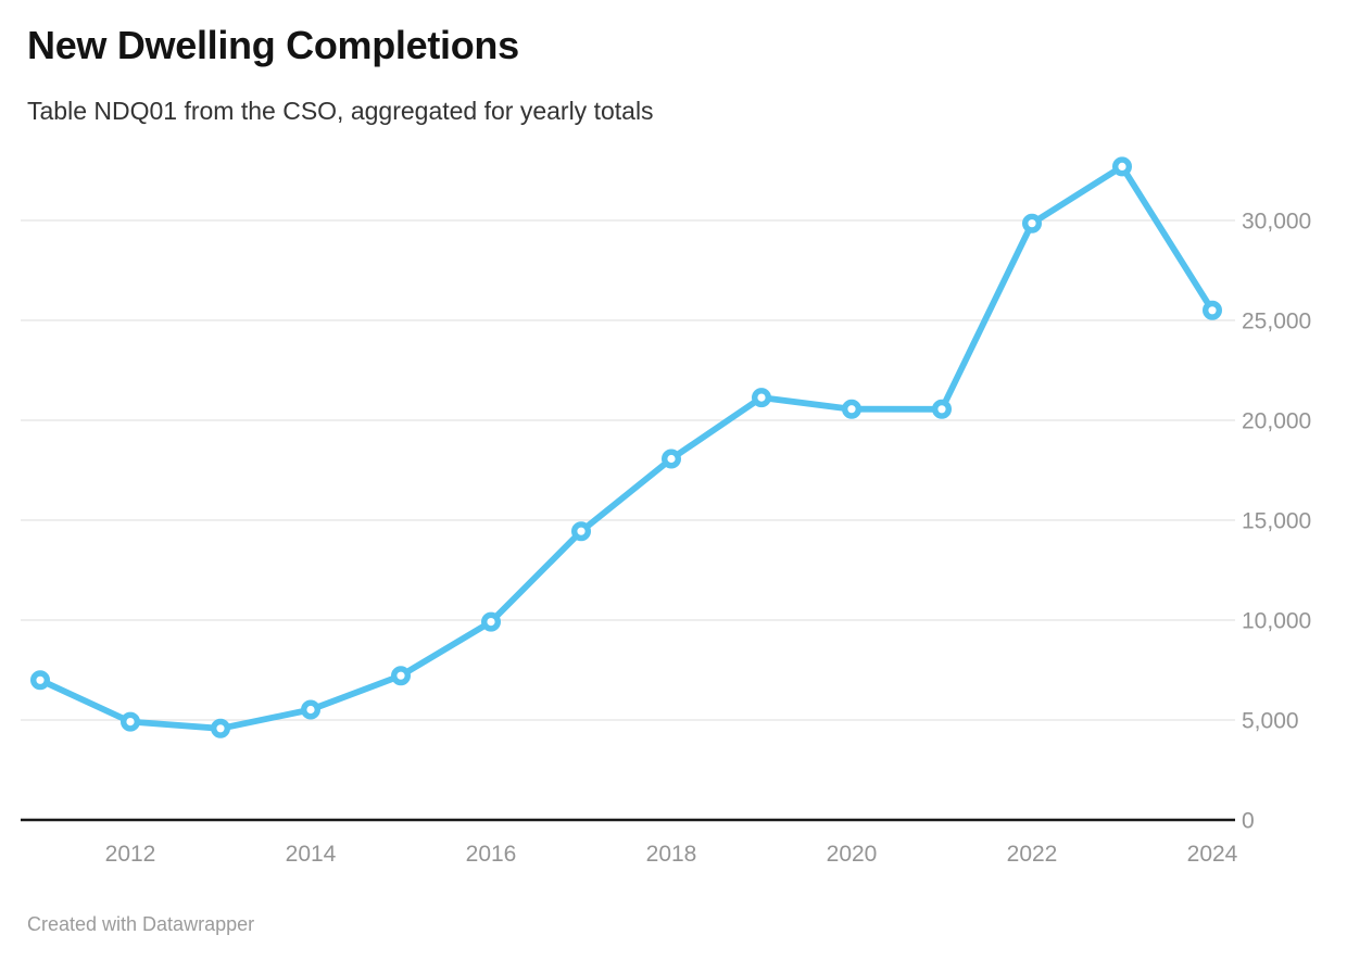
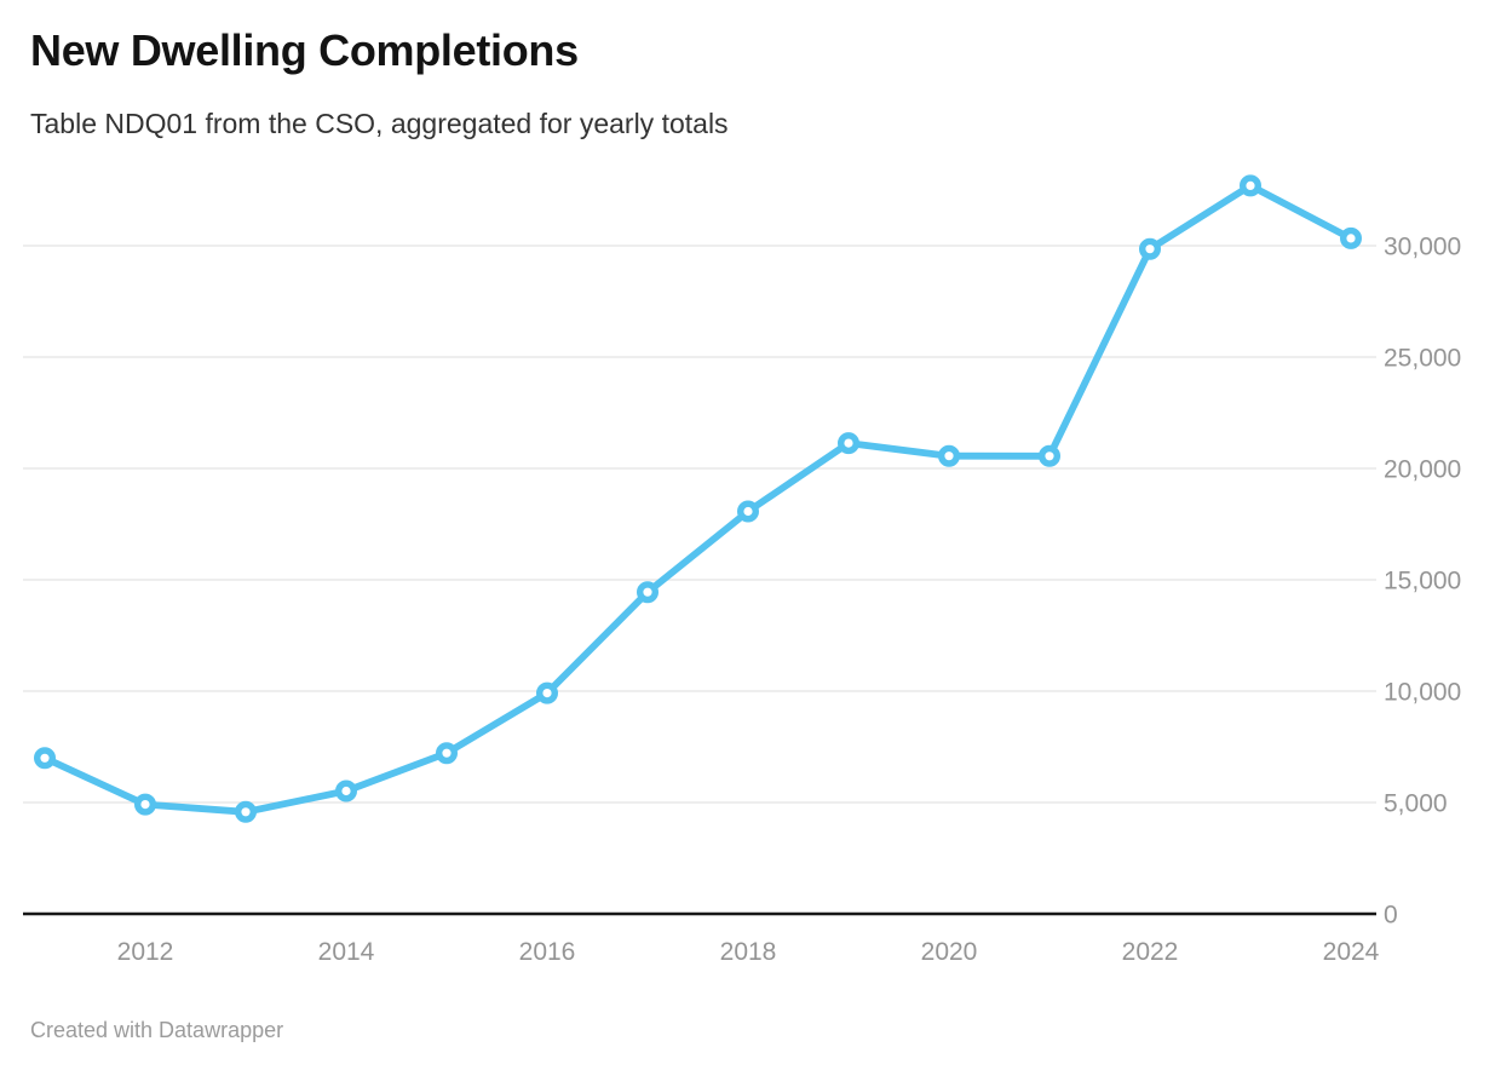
2024: 25500 -> 30300
